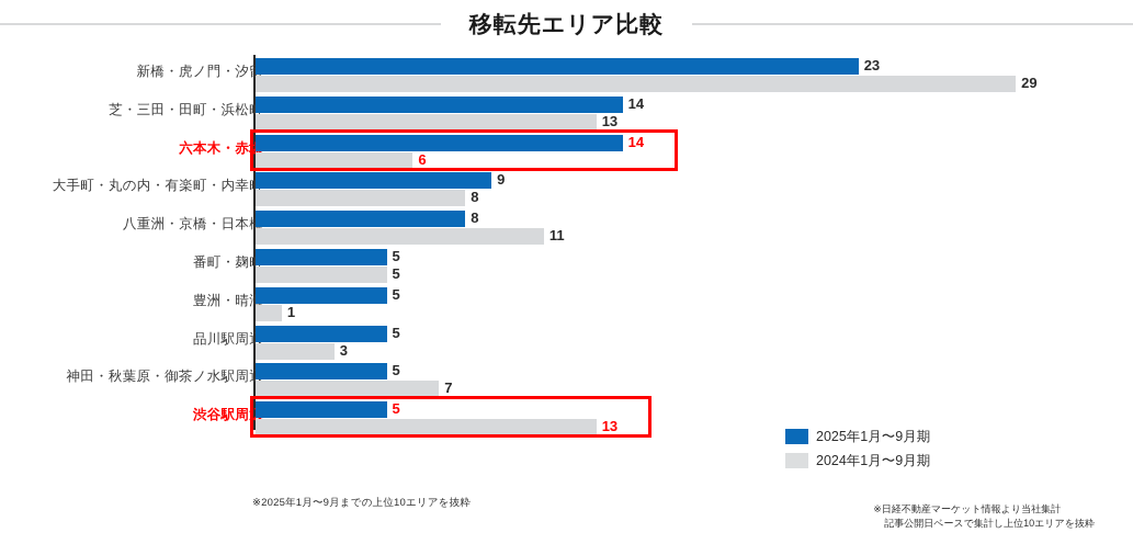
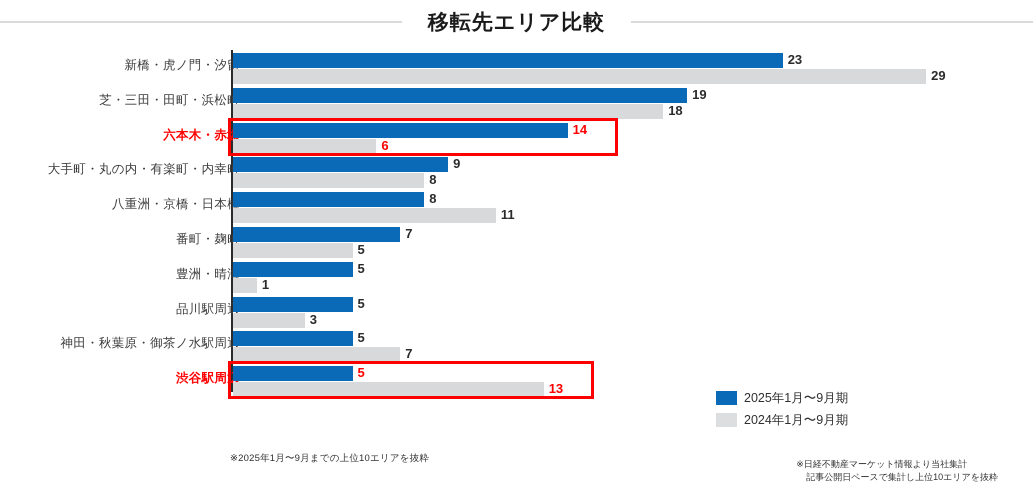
2025年1月〜9月期/芝・三田・田町・浜松町: 14 -> 19
2024年1月〜9月期/芝・三田・田町・浜松町: 13 -> 18
2025年1月〜9月期/番町・麹町: 5 -> 7
